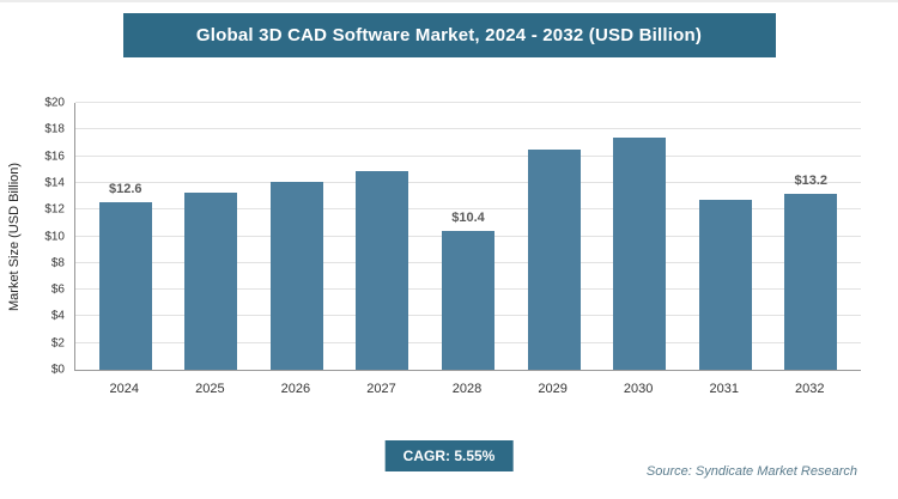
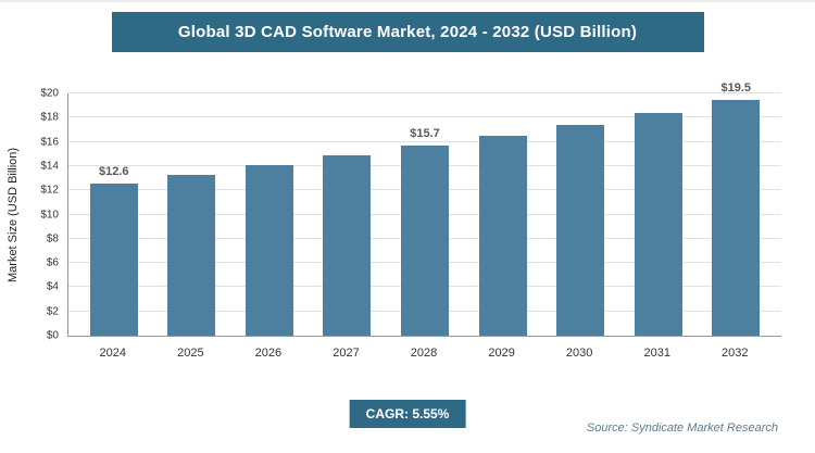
2028: $10.4 -> $15.7
2031: $12.7 -> $18.4
2032: $13.2 -> $19.5
